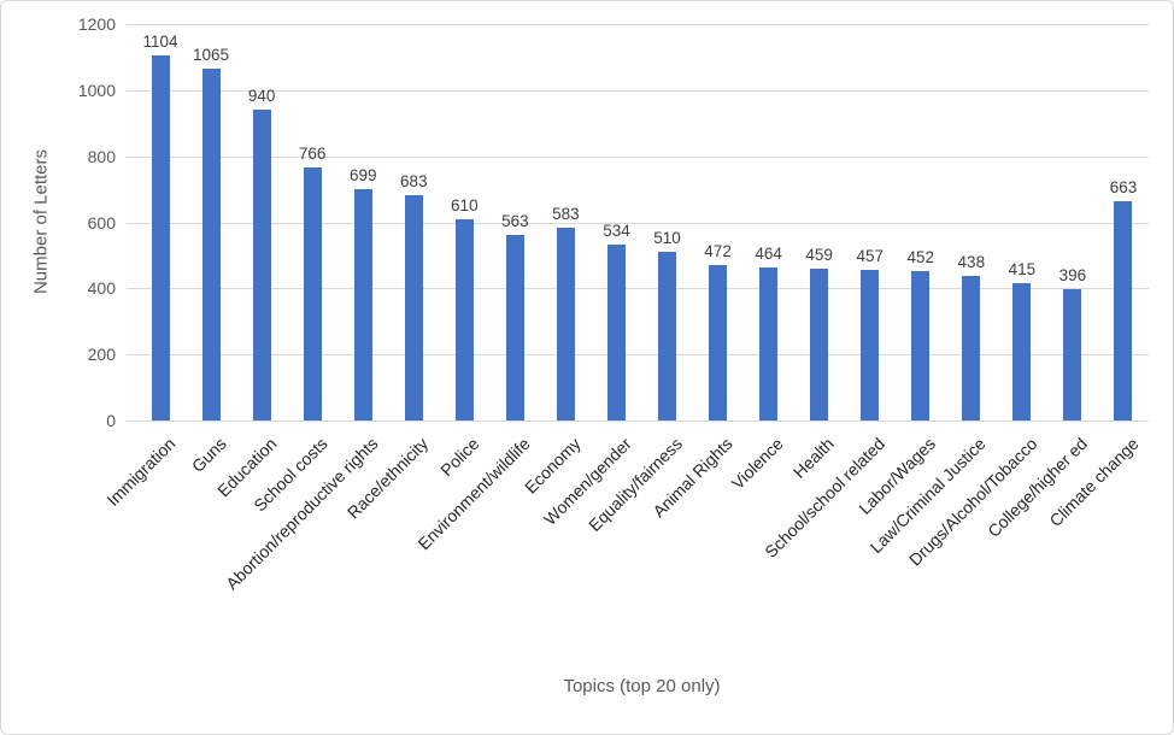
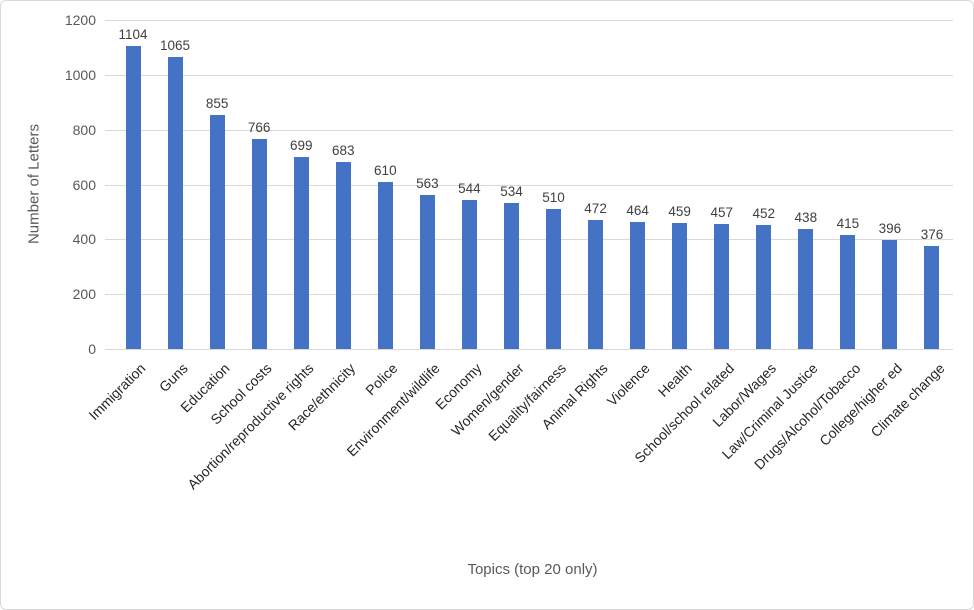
Education: 940 -> 855
Economy: 583 -> 544
Climate change: 663 -> 376
